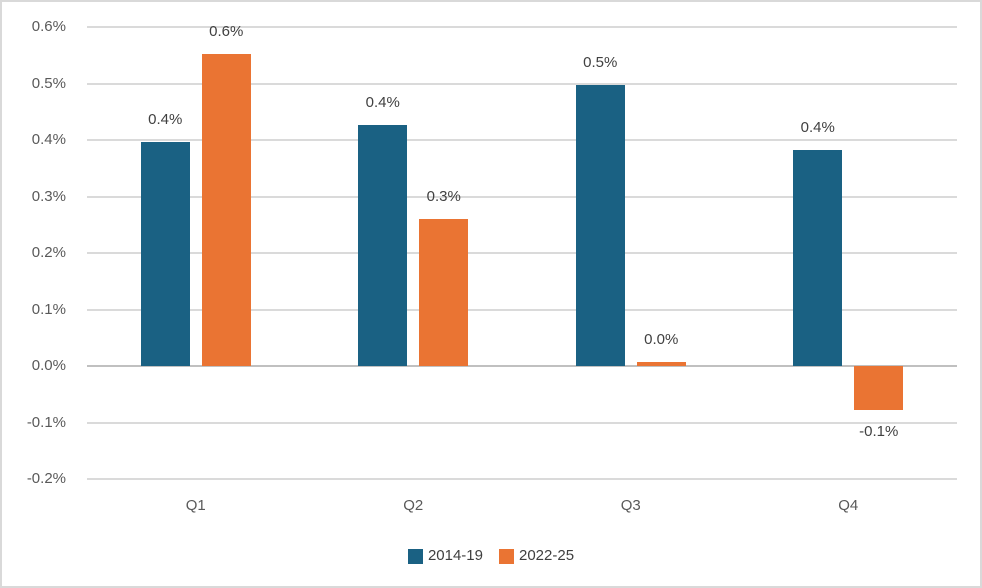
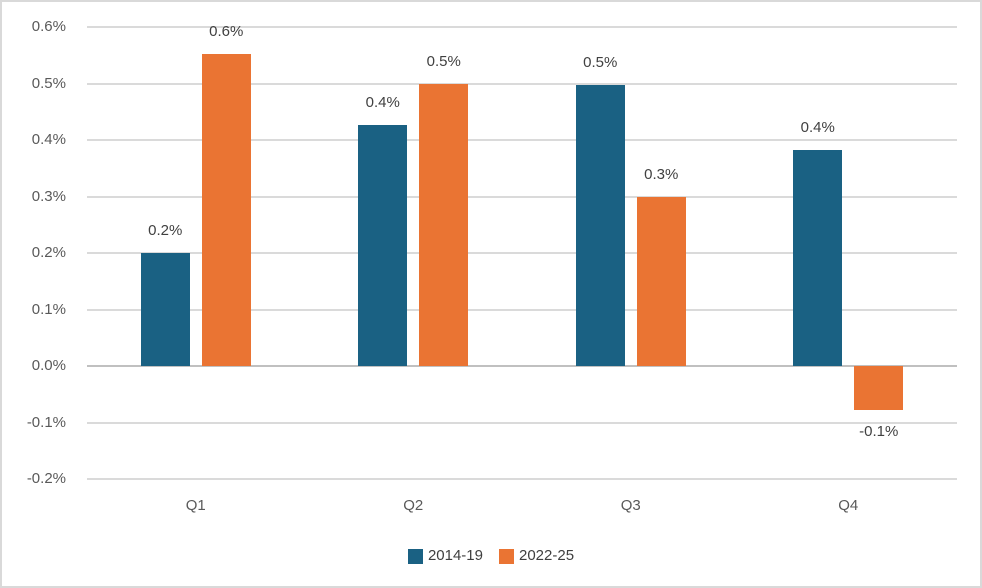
2014-19/Q1: 0.4% -> 0.2%
2022-25/Q2: 0.3% -> 0.5%
2022-25/Q3: 0.0% -> 0.3%
